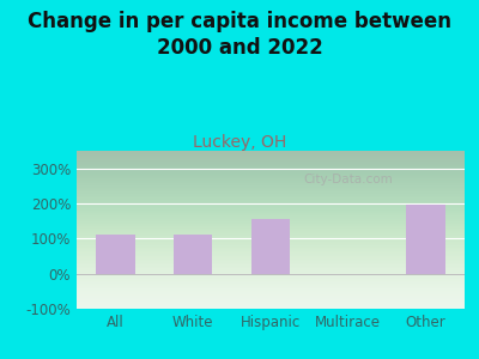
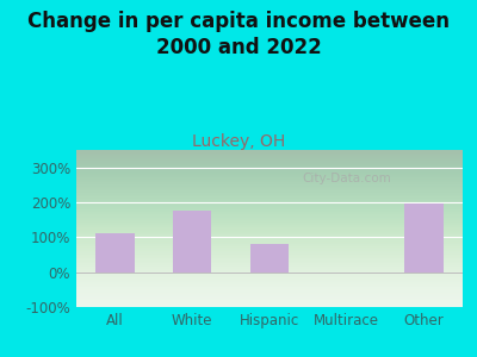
White: 110% -> 175%
Hispanic: 157% -> 80%
